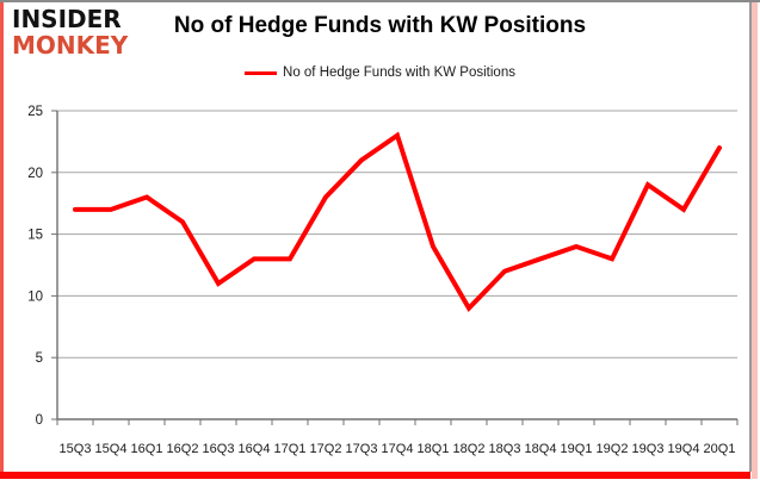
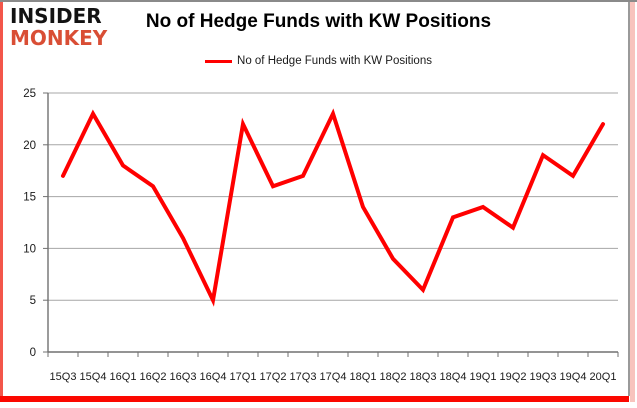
15Q4: 17 -> 23
16Q4: 13 -> 5
17Q1: 13 -> 22
17Q2: 18 -> 16
17Q3: 21 -> 17
18Q3: 12 -> 6
19Q2: 13 -> 12
